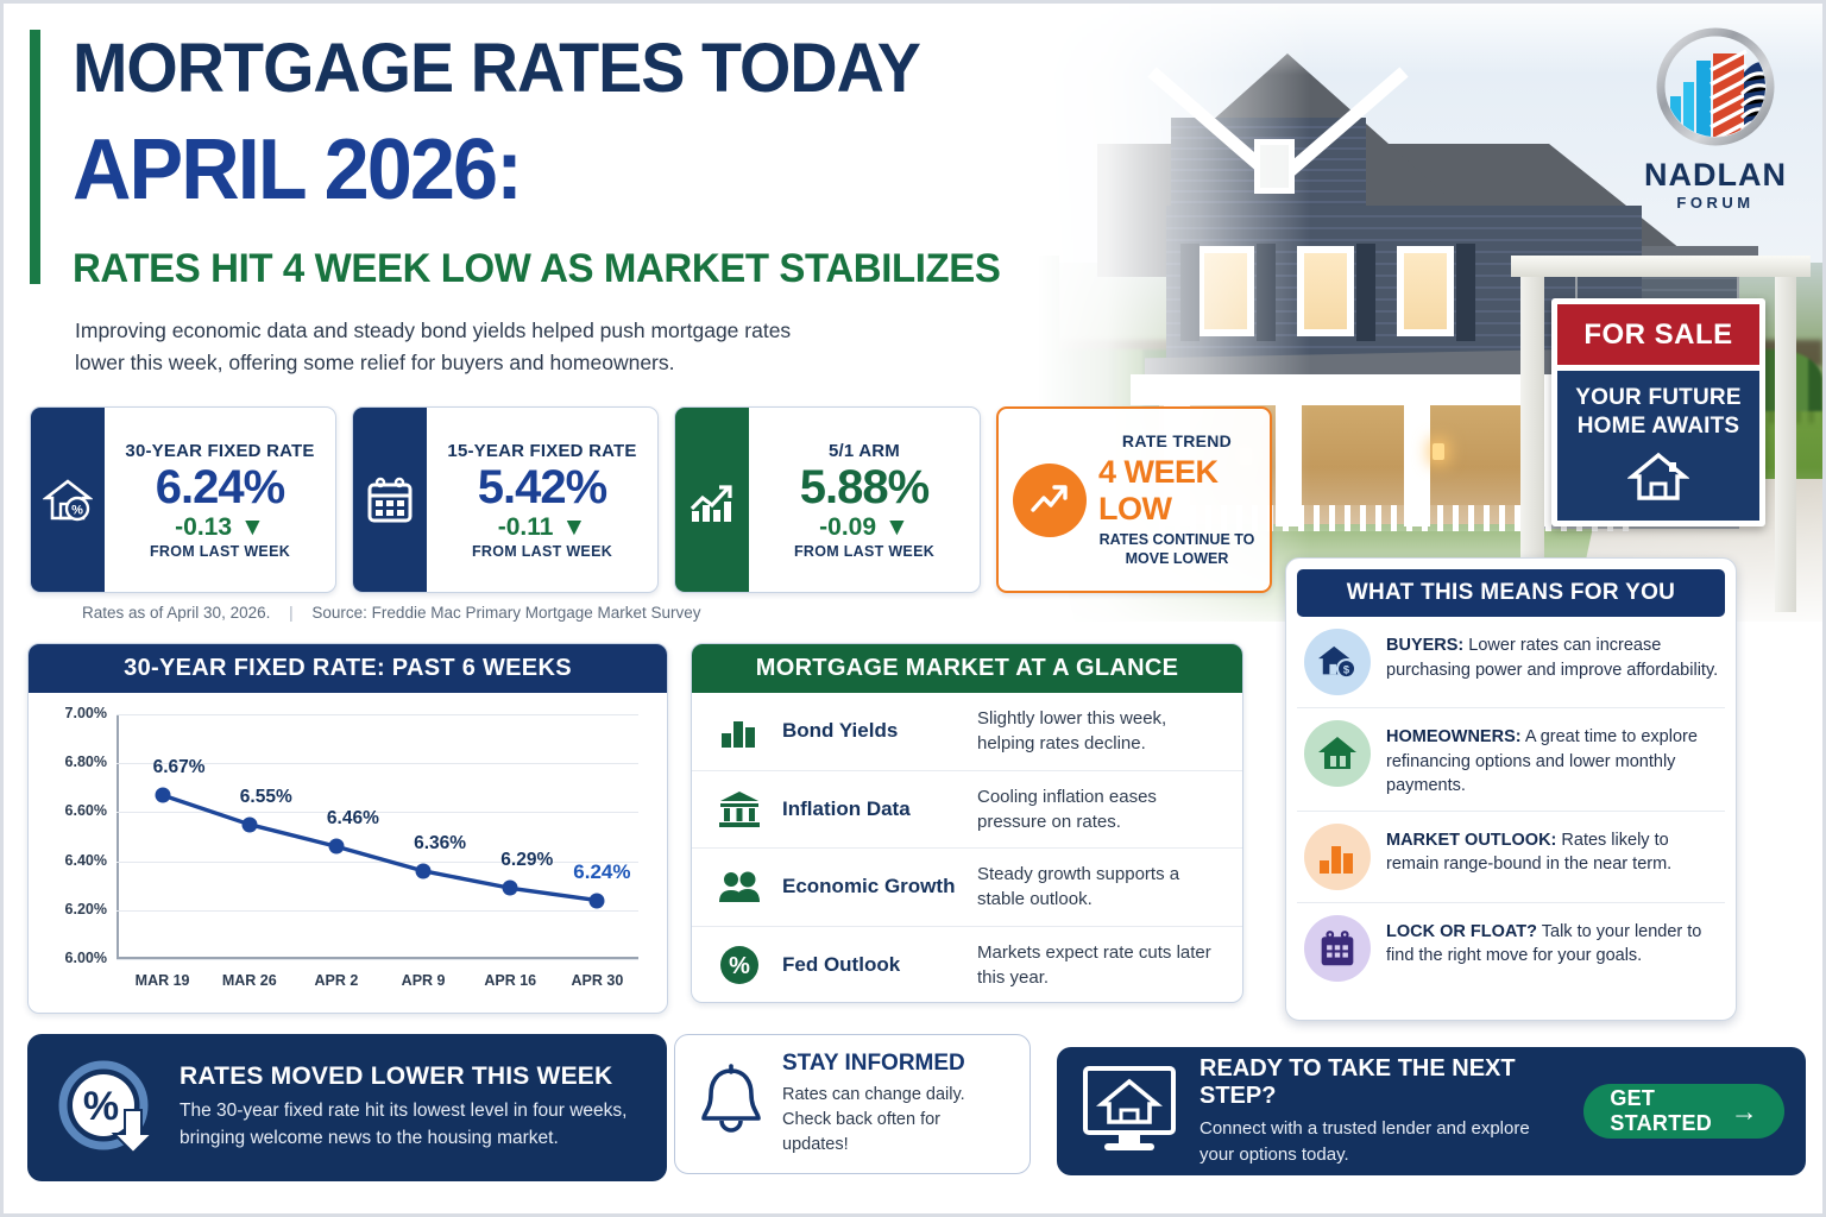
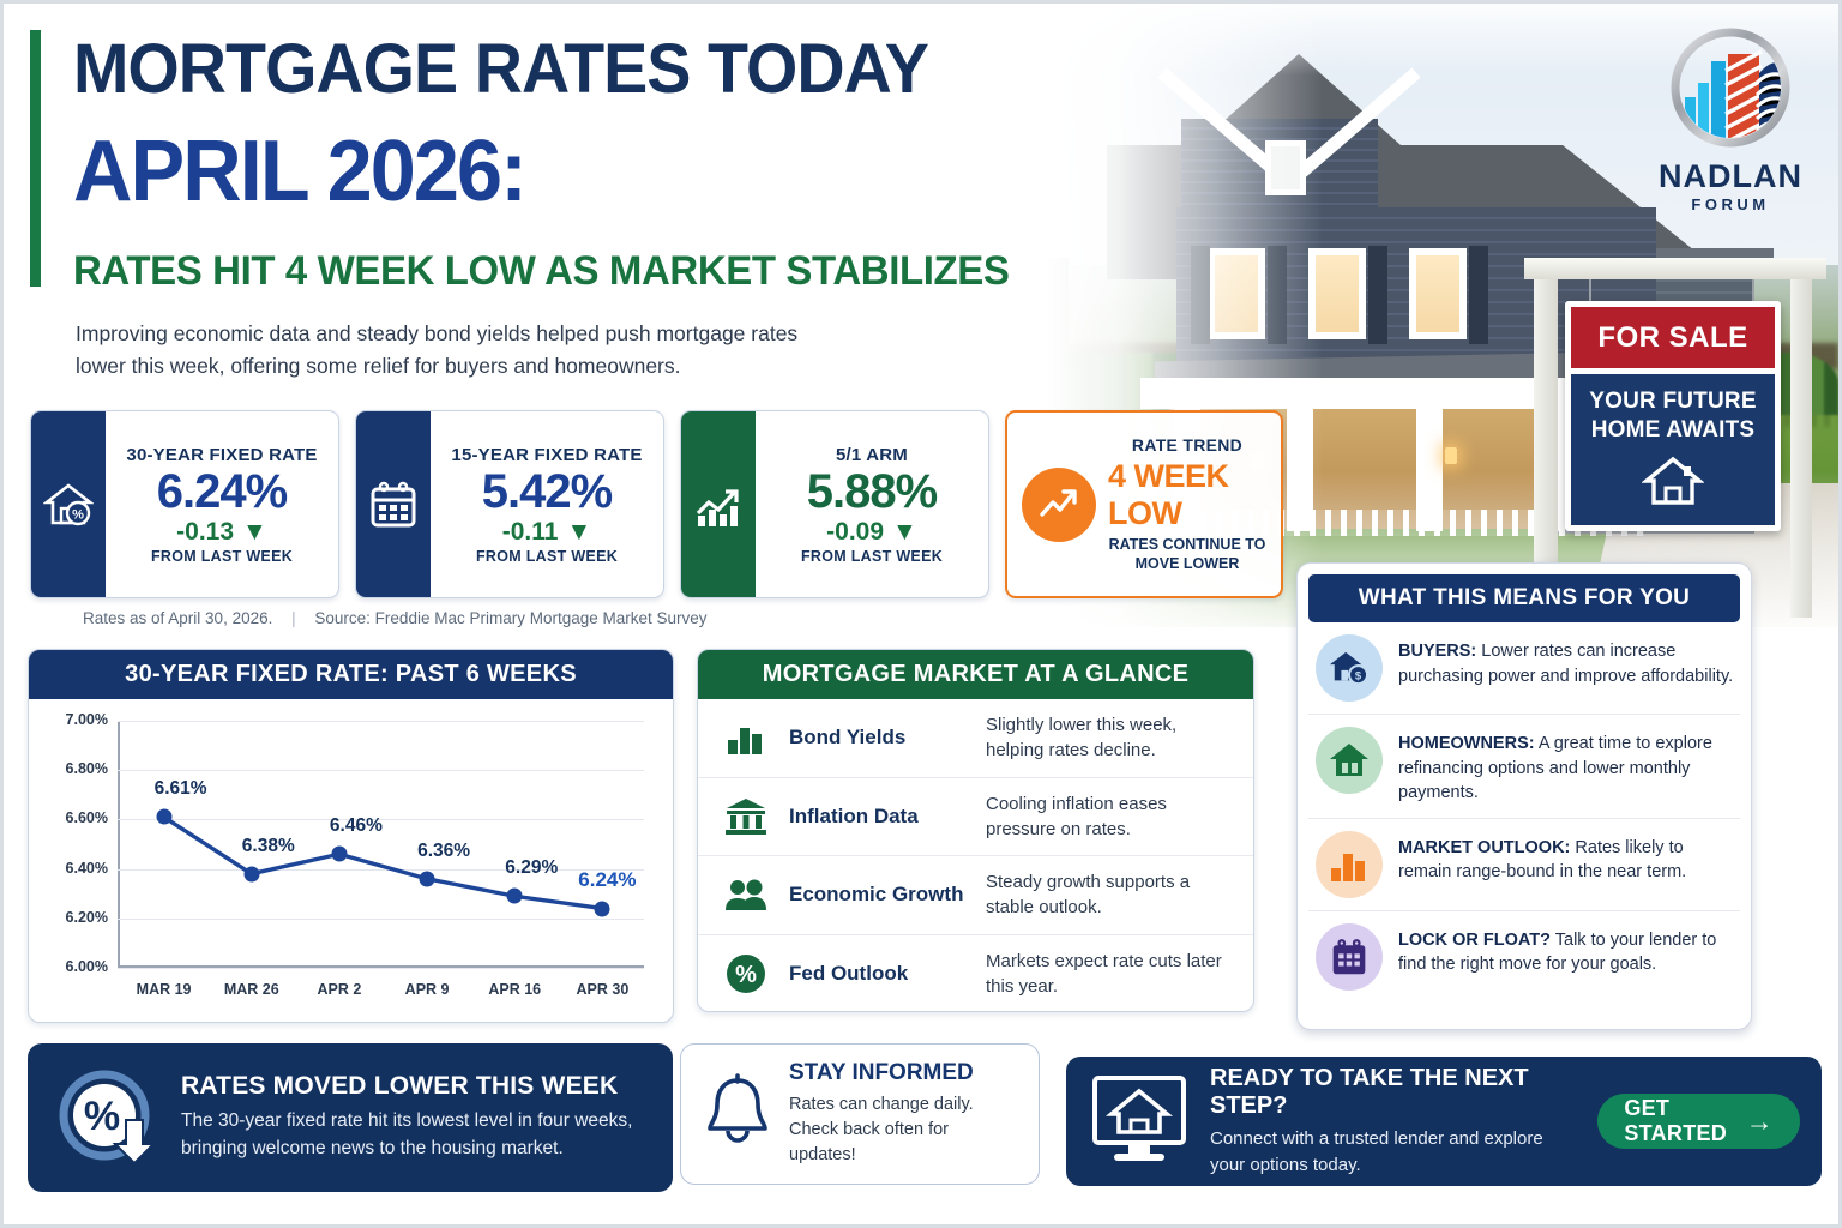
MAR 19: 6.67% -> 6.61%
MAR 26: 6.55% -> 6.38%
